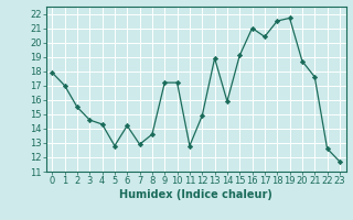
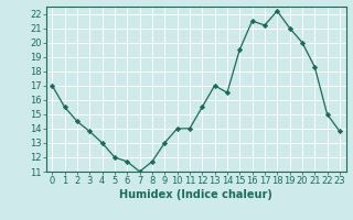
0: 17.9 -> 17.0
1: 17.0 -> 15.5
2: 15.5 -> 14.5
3: 14.6 -> 13.8
4: 14.3 -> 13.0
5: 12.8 -> 12.0
6: 14.2 -> 11.7
7: 12.9 -> 11.0
8: 13.6 -> 11.7
9: 17.2 -> 13.0
10: 17.2 -> 14.0
11: 12.8 -> 14.0
12: 14.9 -> 15.5
13: 18.9 -> 17.0
14: 15.9 -> 16.5
15: 19.1 -> 19.5
16: 21.0 -> 21.5
17: 20.4 -> 21.2
18: 21.5 -> 22.2
19: 21.7 -> 21.0
20: 18.7 -> 20.0
21: 17.6 -> 18.3
22: 12.6 -> 15.0
23: 11.7 -> 13.8
